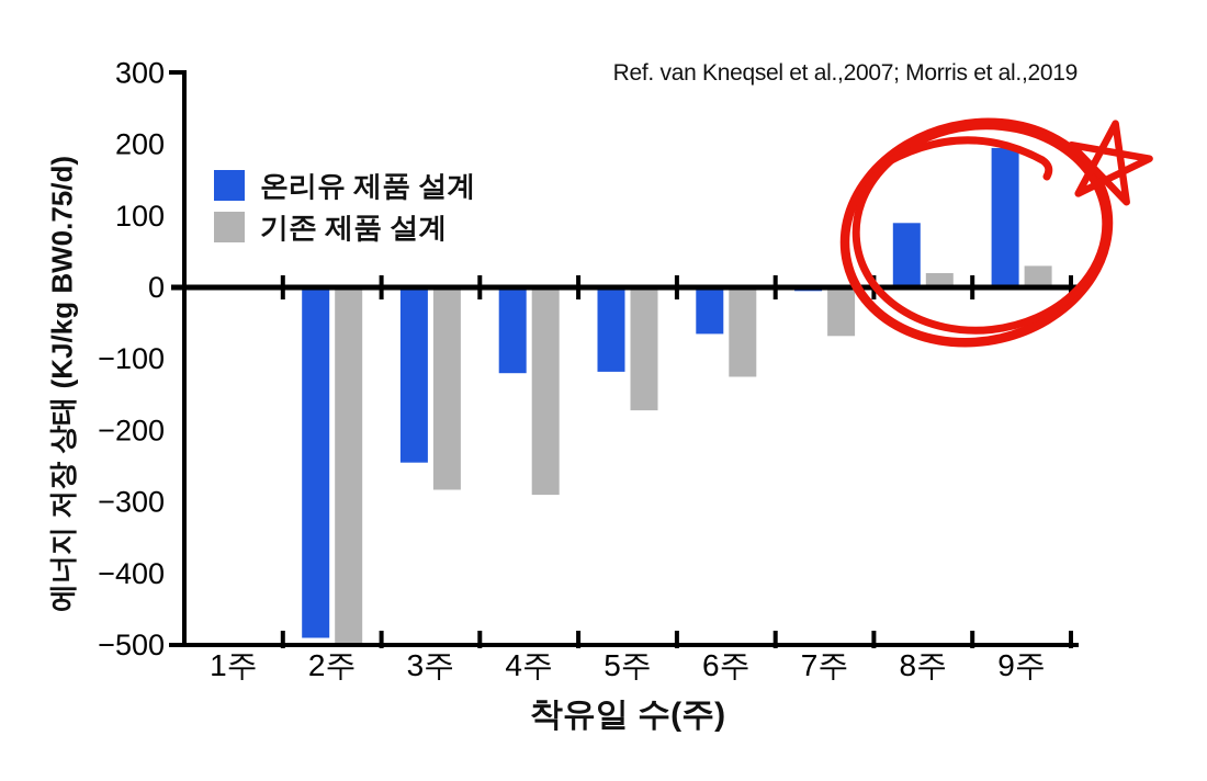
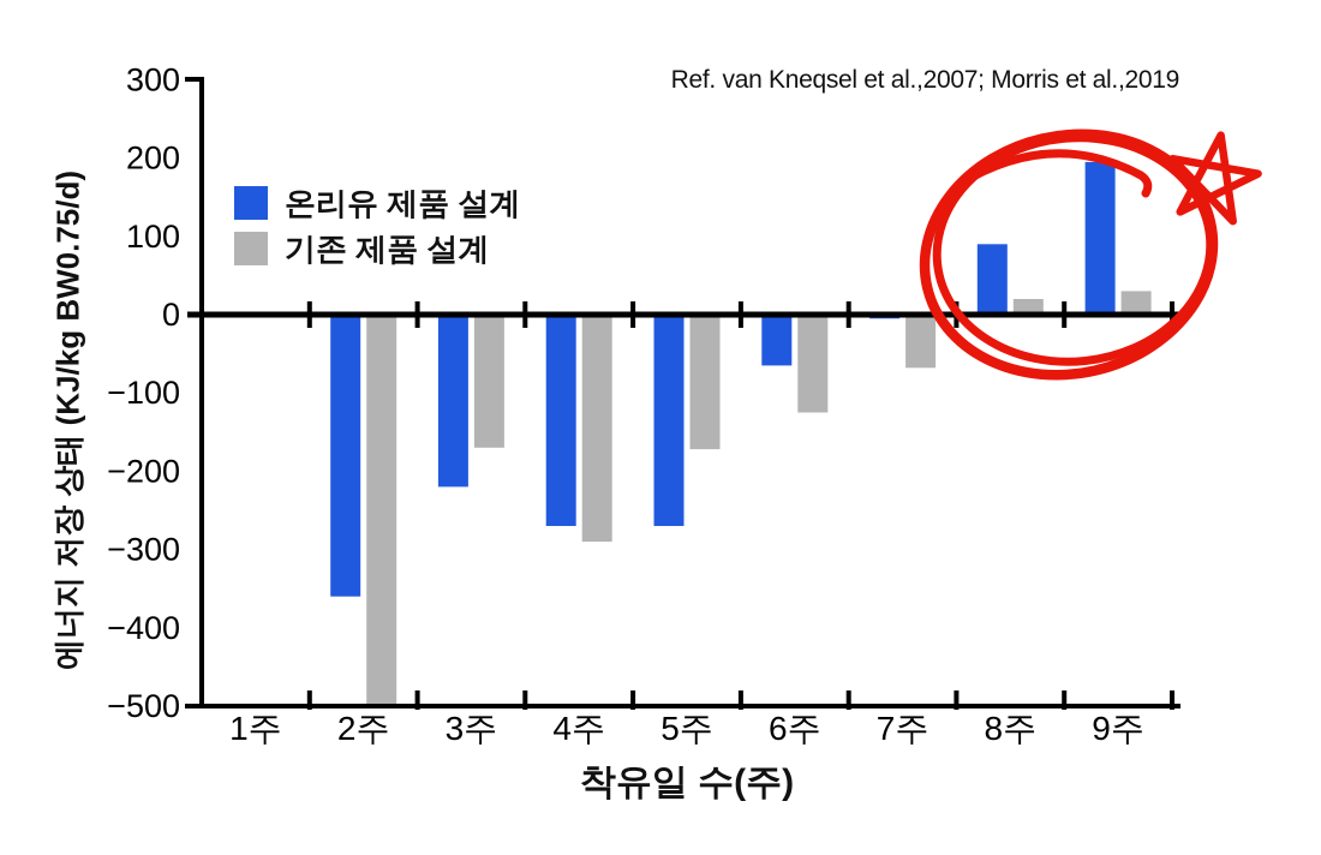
온리유 제품 설계/2주: -490 -> -360
온리유 제품 설계/3주: -240 -> -220
기존 제품 설계/3주: -280 -> -170
온리유 제품 설계/4주: -120 -> -270
온리유 제품 설계/5주: -120 -> -270
